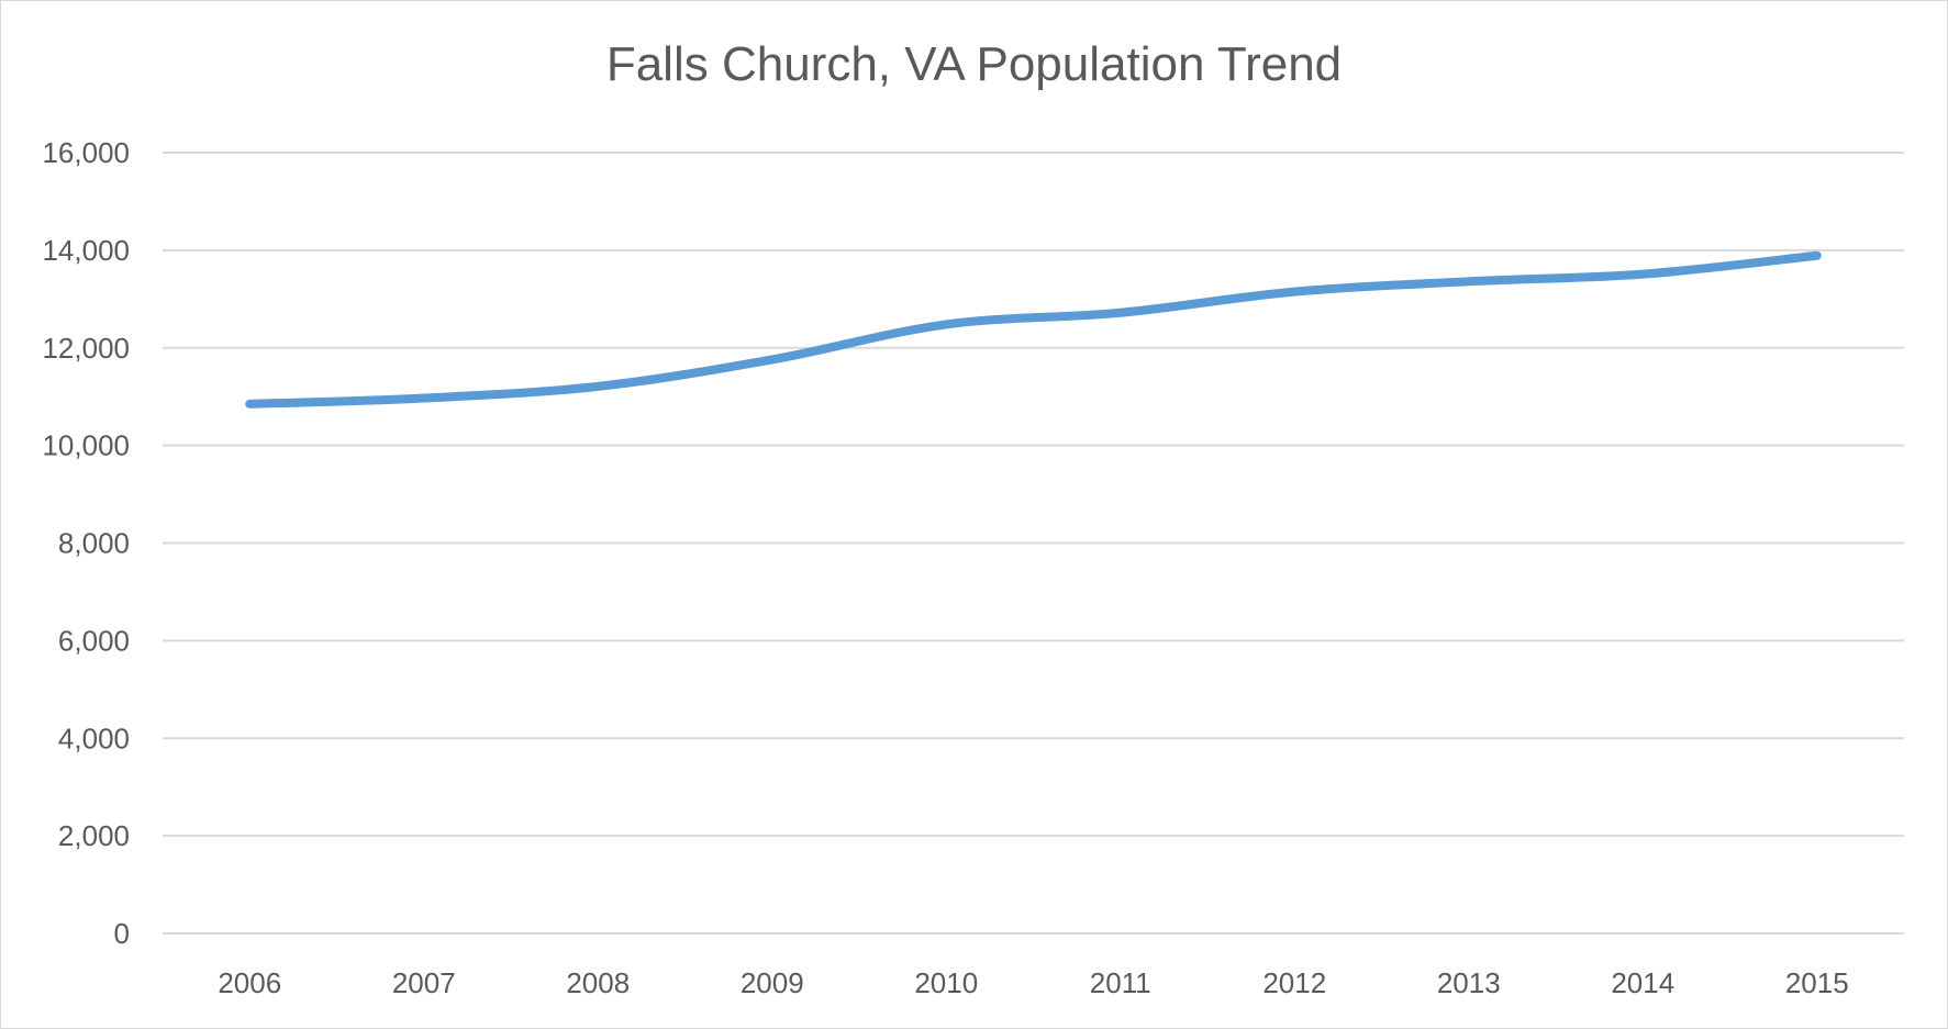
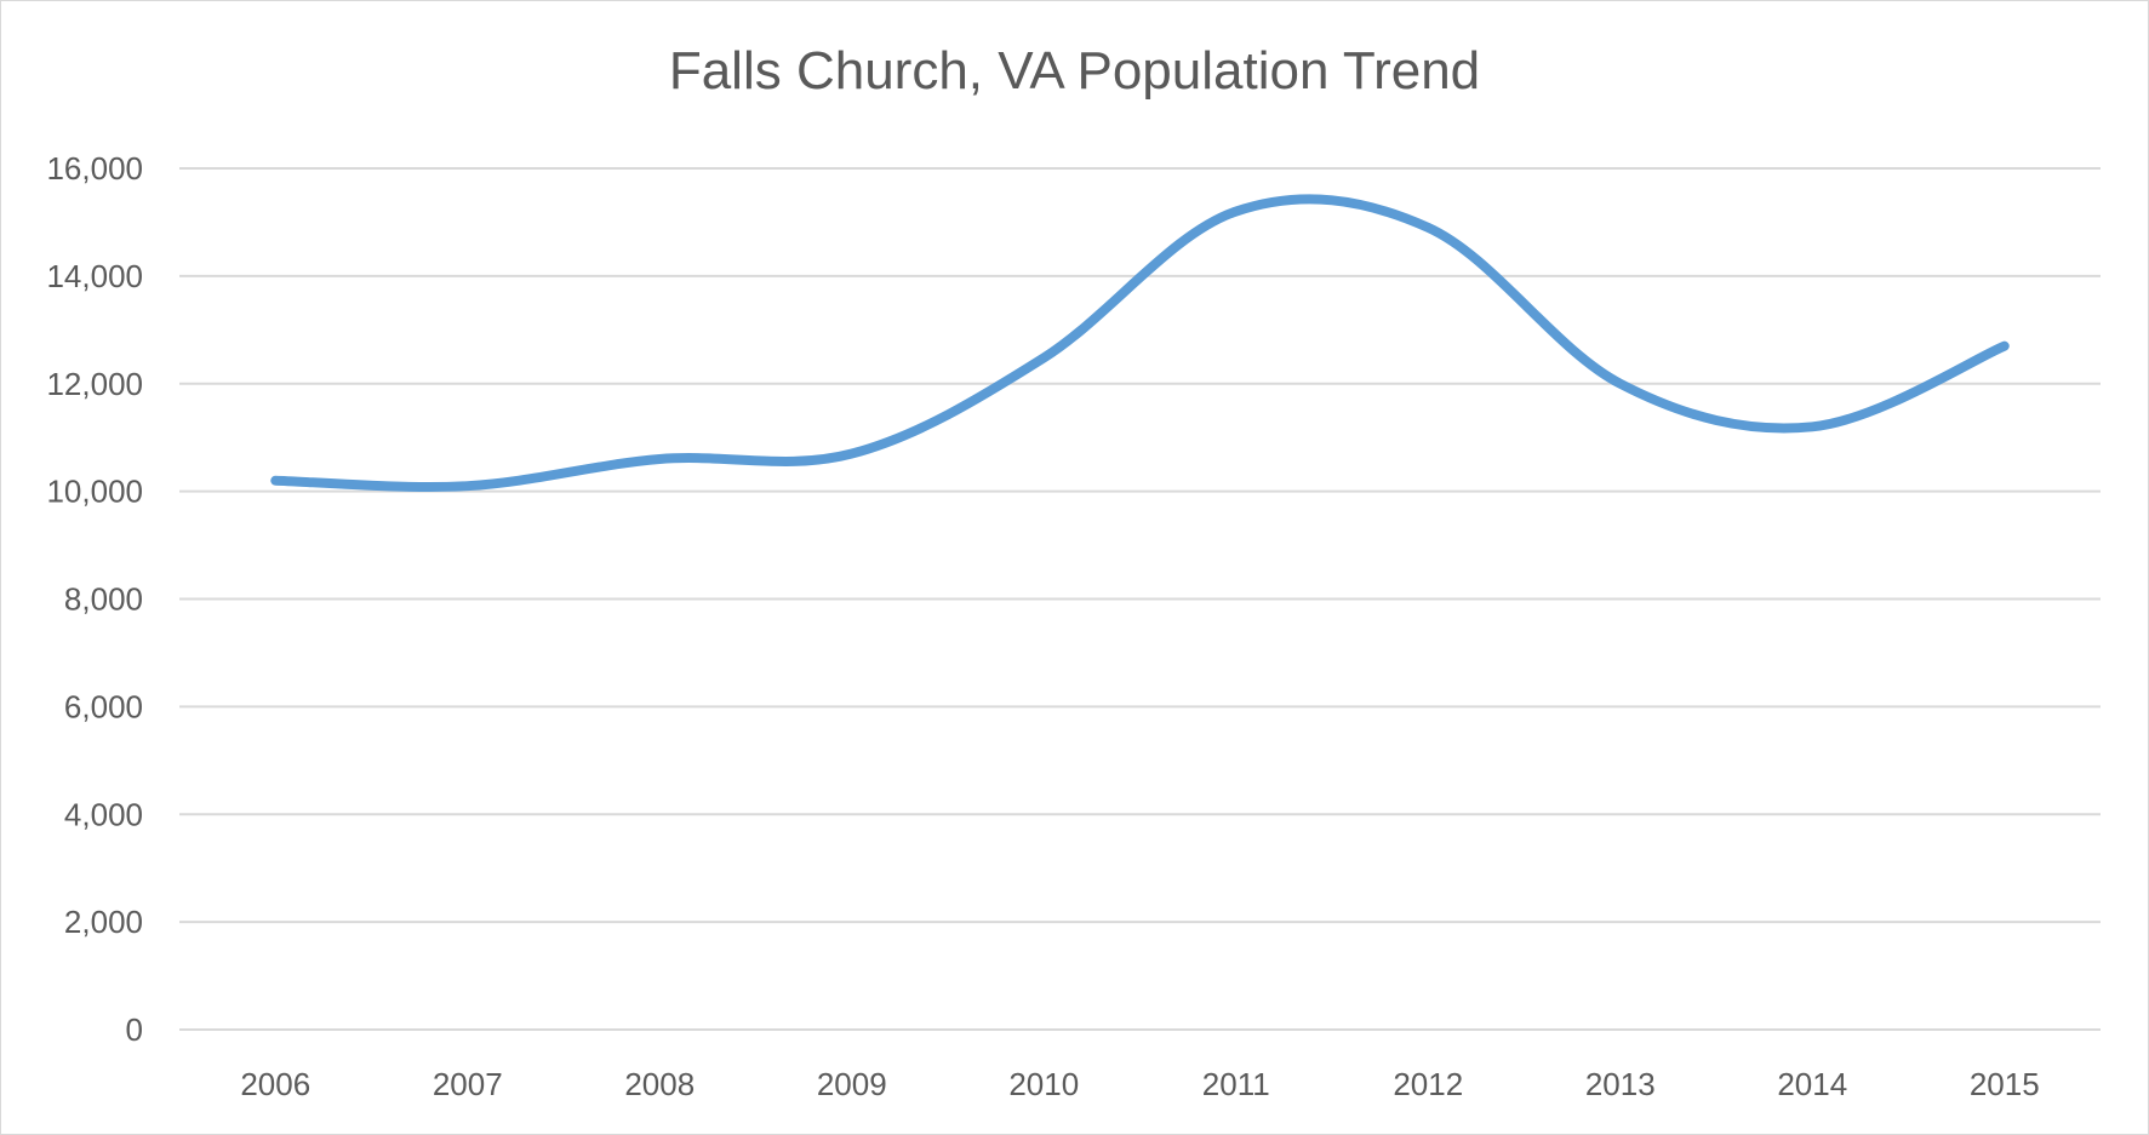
2006: 10800 -> 10200
2007: 11000 -> 10100
2008: 11200 -> 10600
2009: 11800 -> 10700
2011: 12700 -> 15200
2012: 13200 -> 14900
2013: 13400 -> 12000
2014: 13500 -> 11200
2015: 13900 -> 12700
